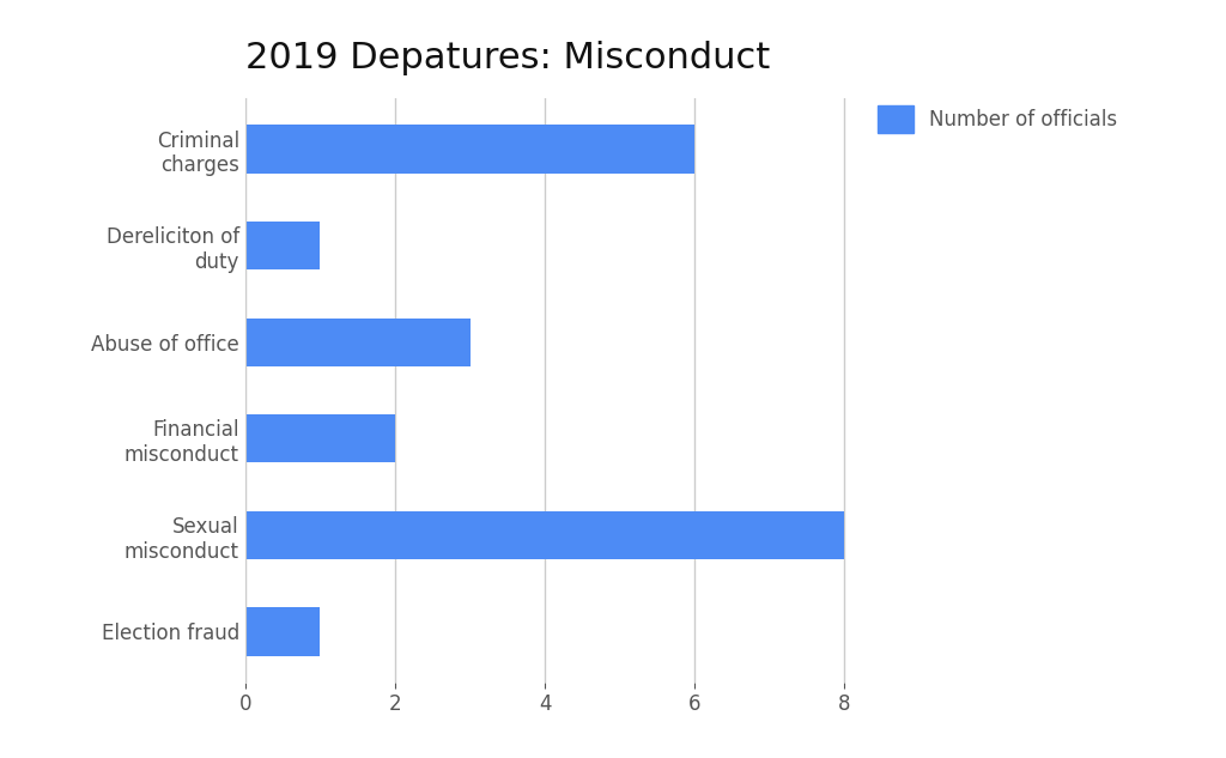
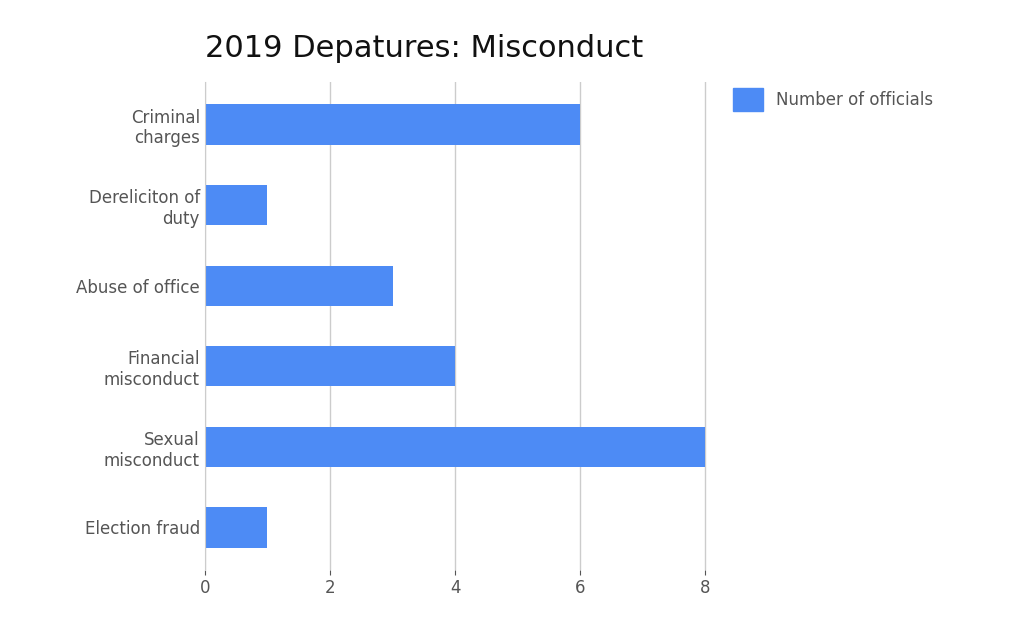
Financial misconduct: 2 -> 4
